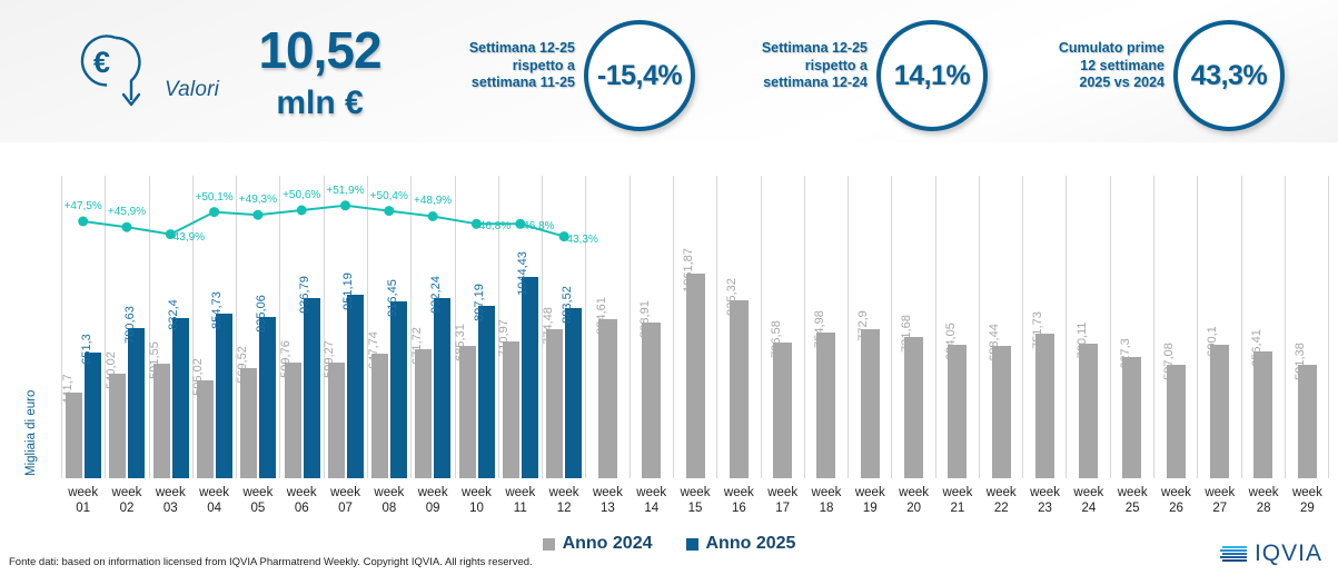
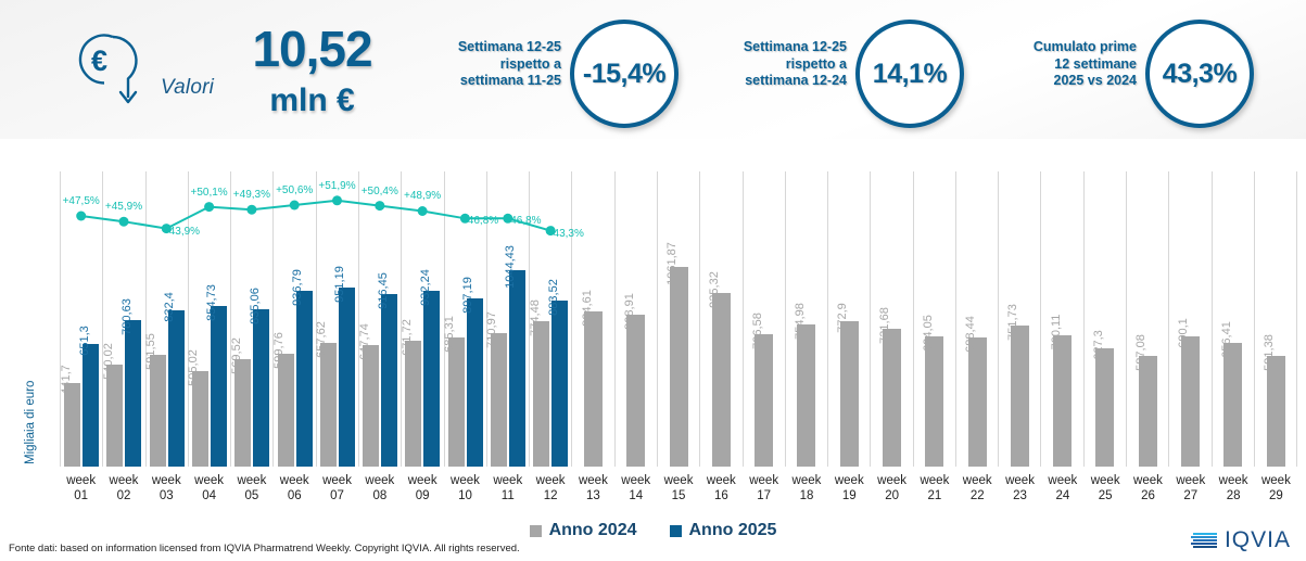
Anno 2024/week 07: 599,27 -> 657,62
